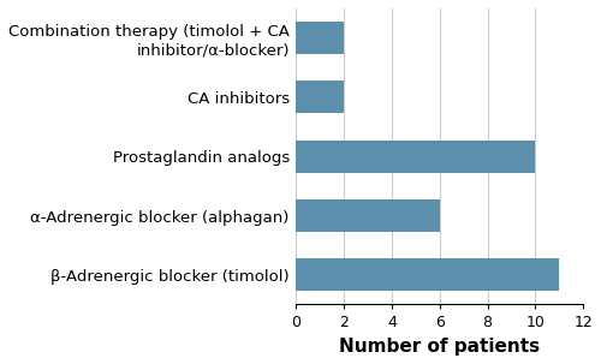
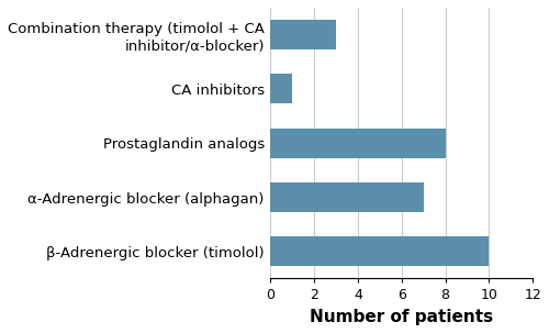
Combination therapy (timolol + CA inhibitor/α-blocker): 2 -> 3
CA inhibitors: 2 -> 1
Prostaglandin analogs: 10 -> 8
α-Adrenergic blocker (alphagan): 6 -> 7
β-Adrenergic blocker (timolol): 11 -> 10
